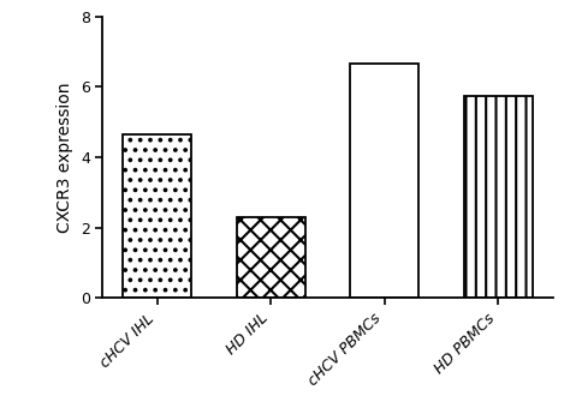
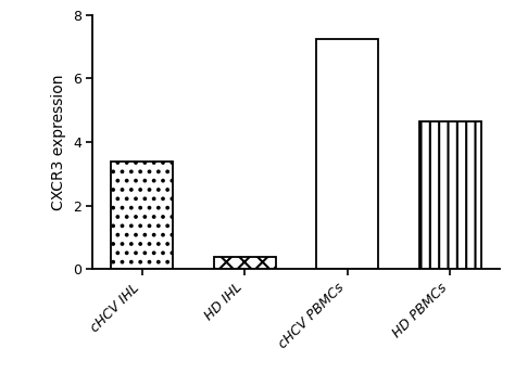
cHCV IHL: 4.65 -> 3.40
HD IHL: 2.30 -> 0.40
cHCV PBMCs: 6.65 -> 7.25
HD PBMCs: 5.75 -> 4.65
